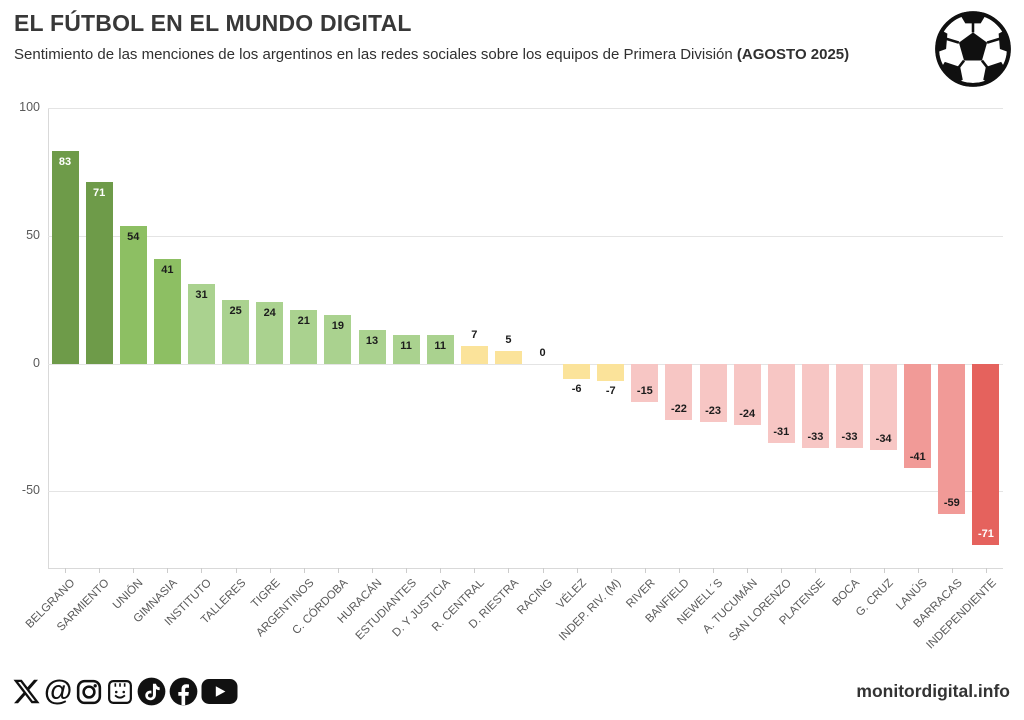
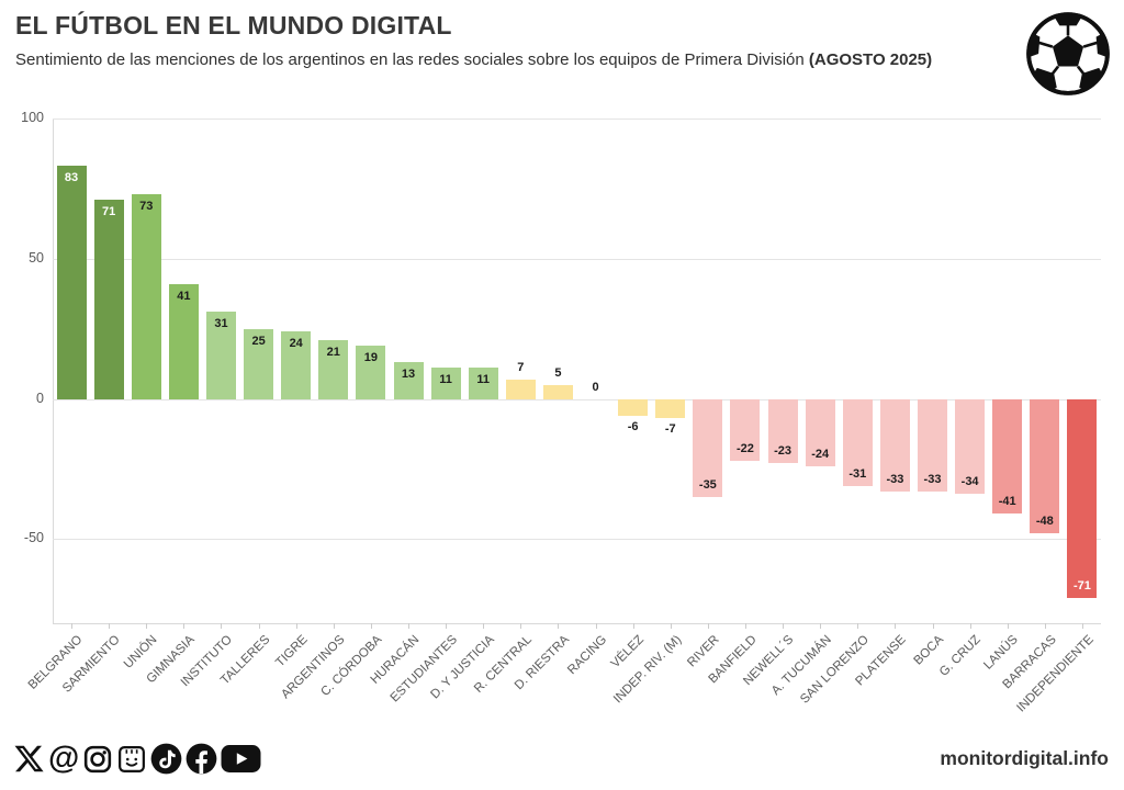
UNIÓN: 54 -> 73
RIVER: -15 -> -35
BARRACAS: -59 -> -48
